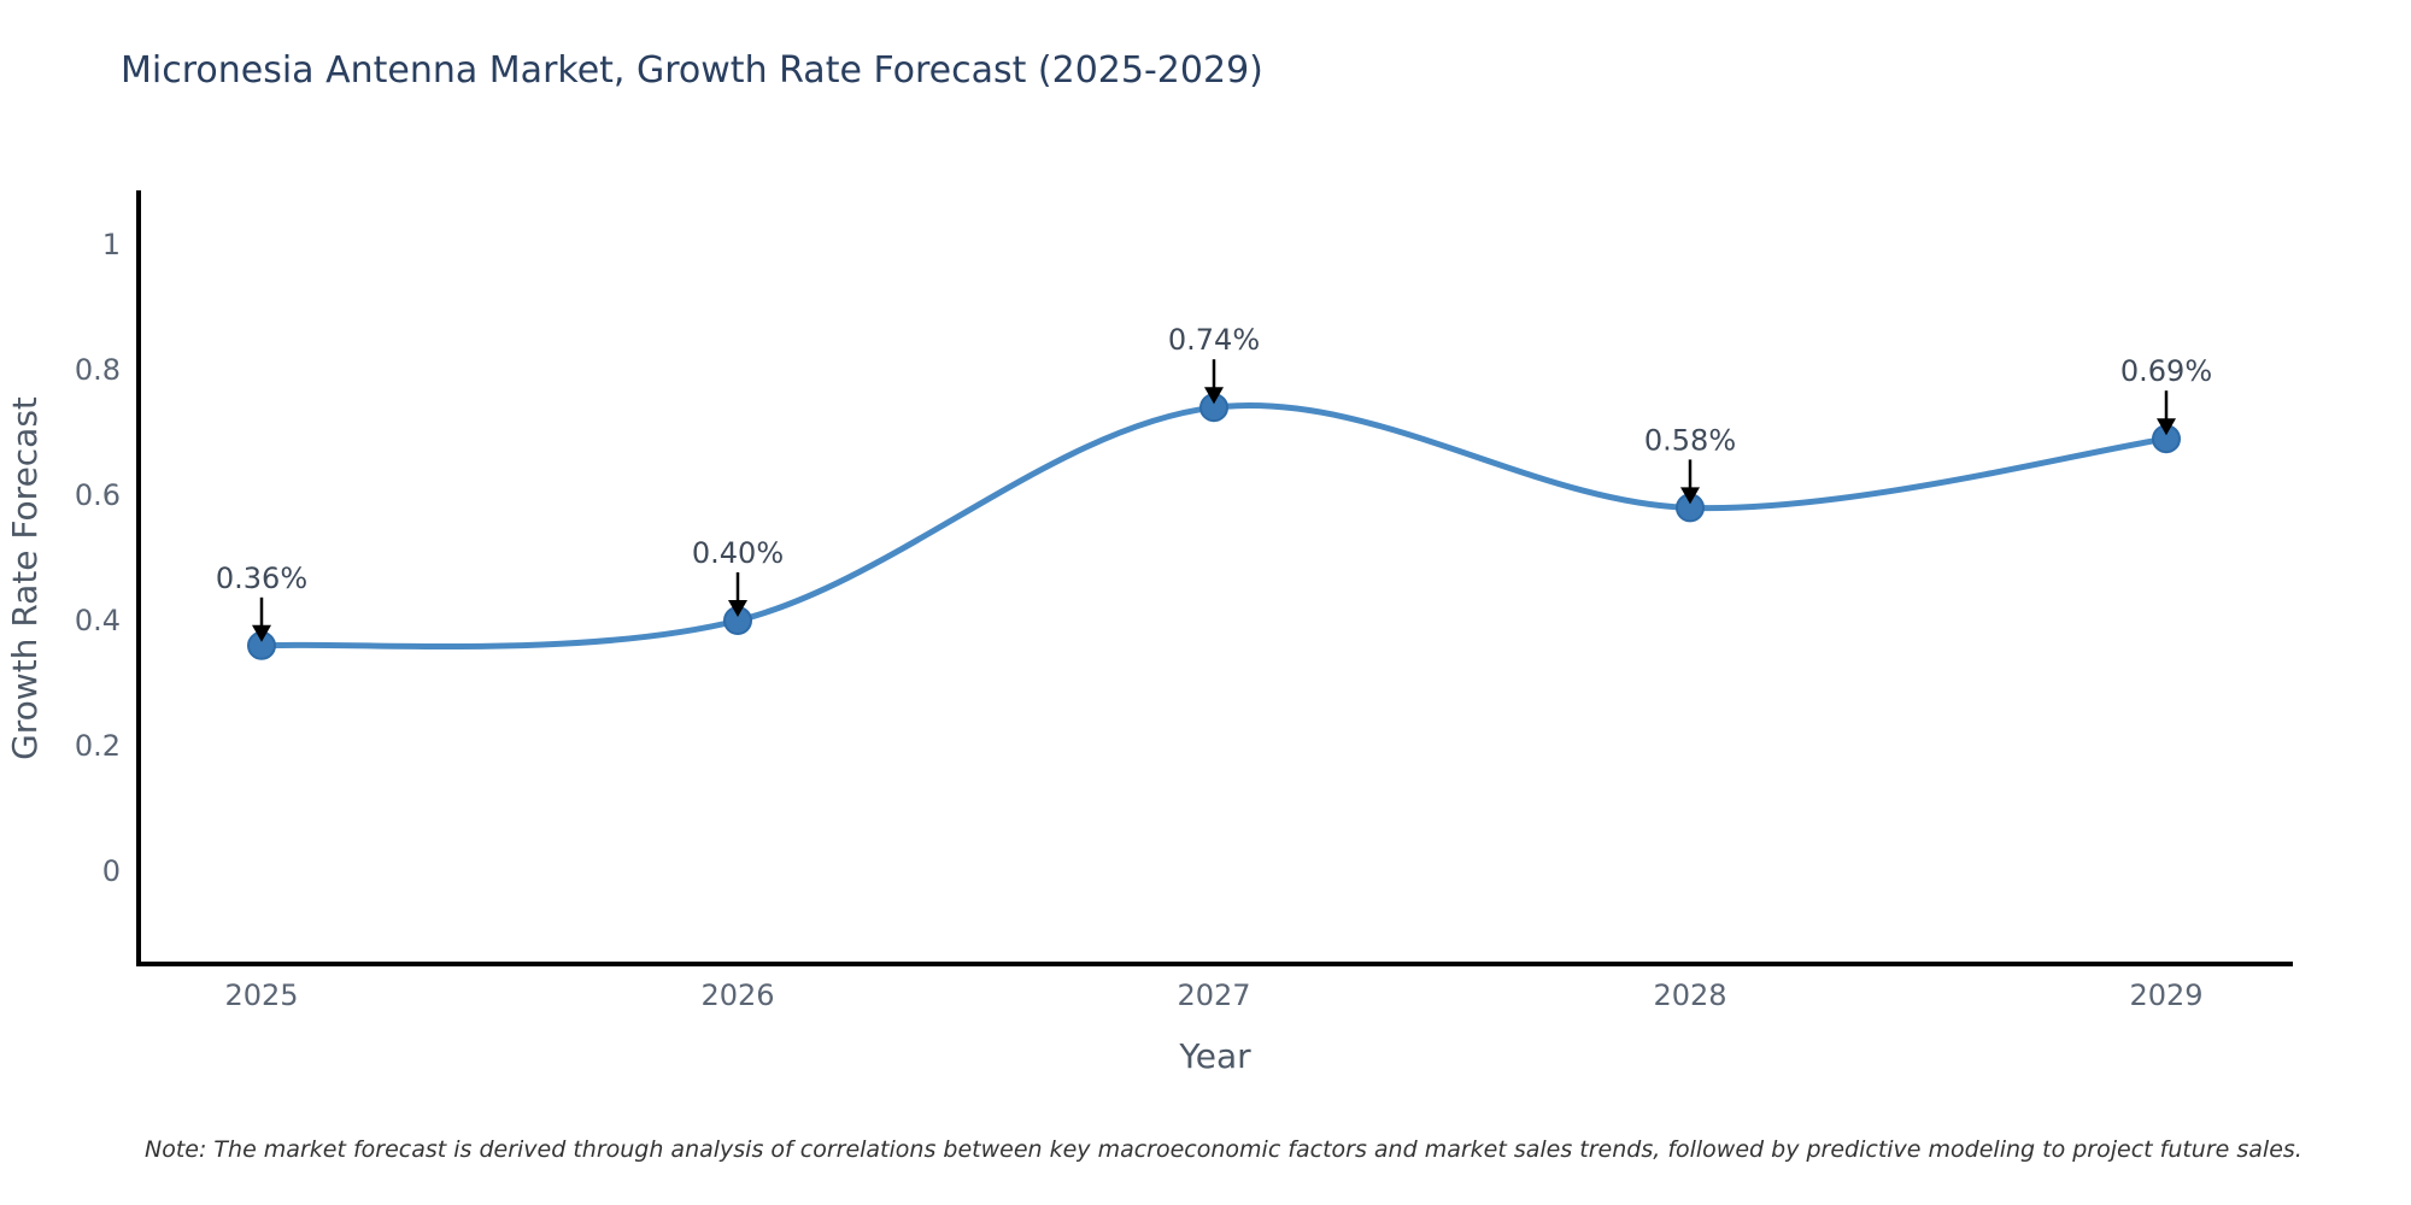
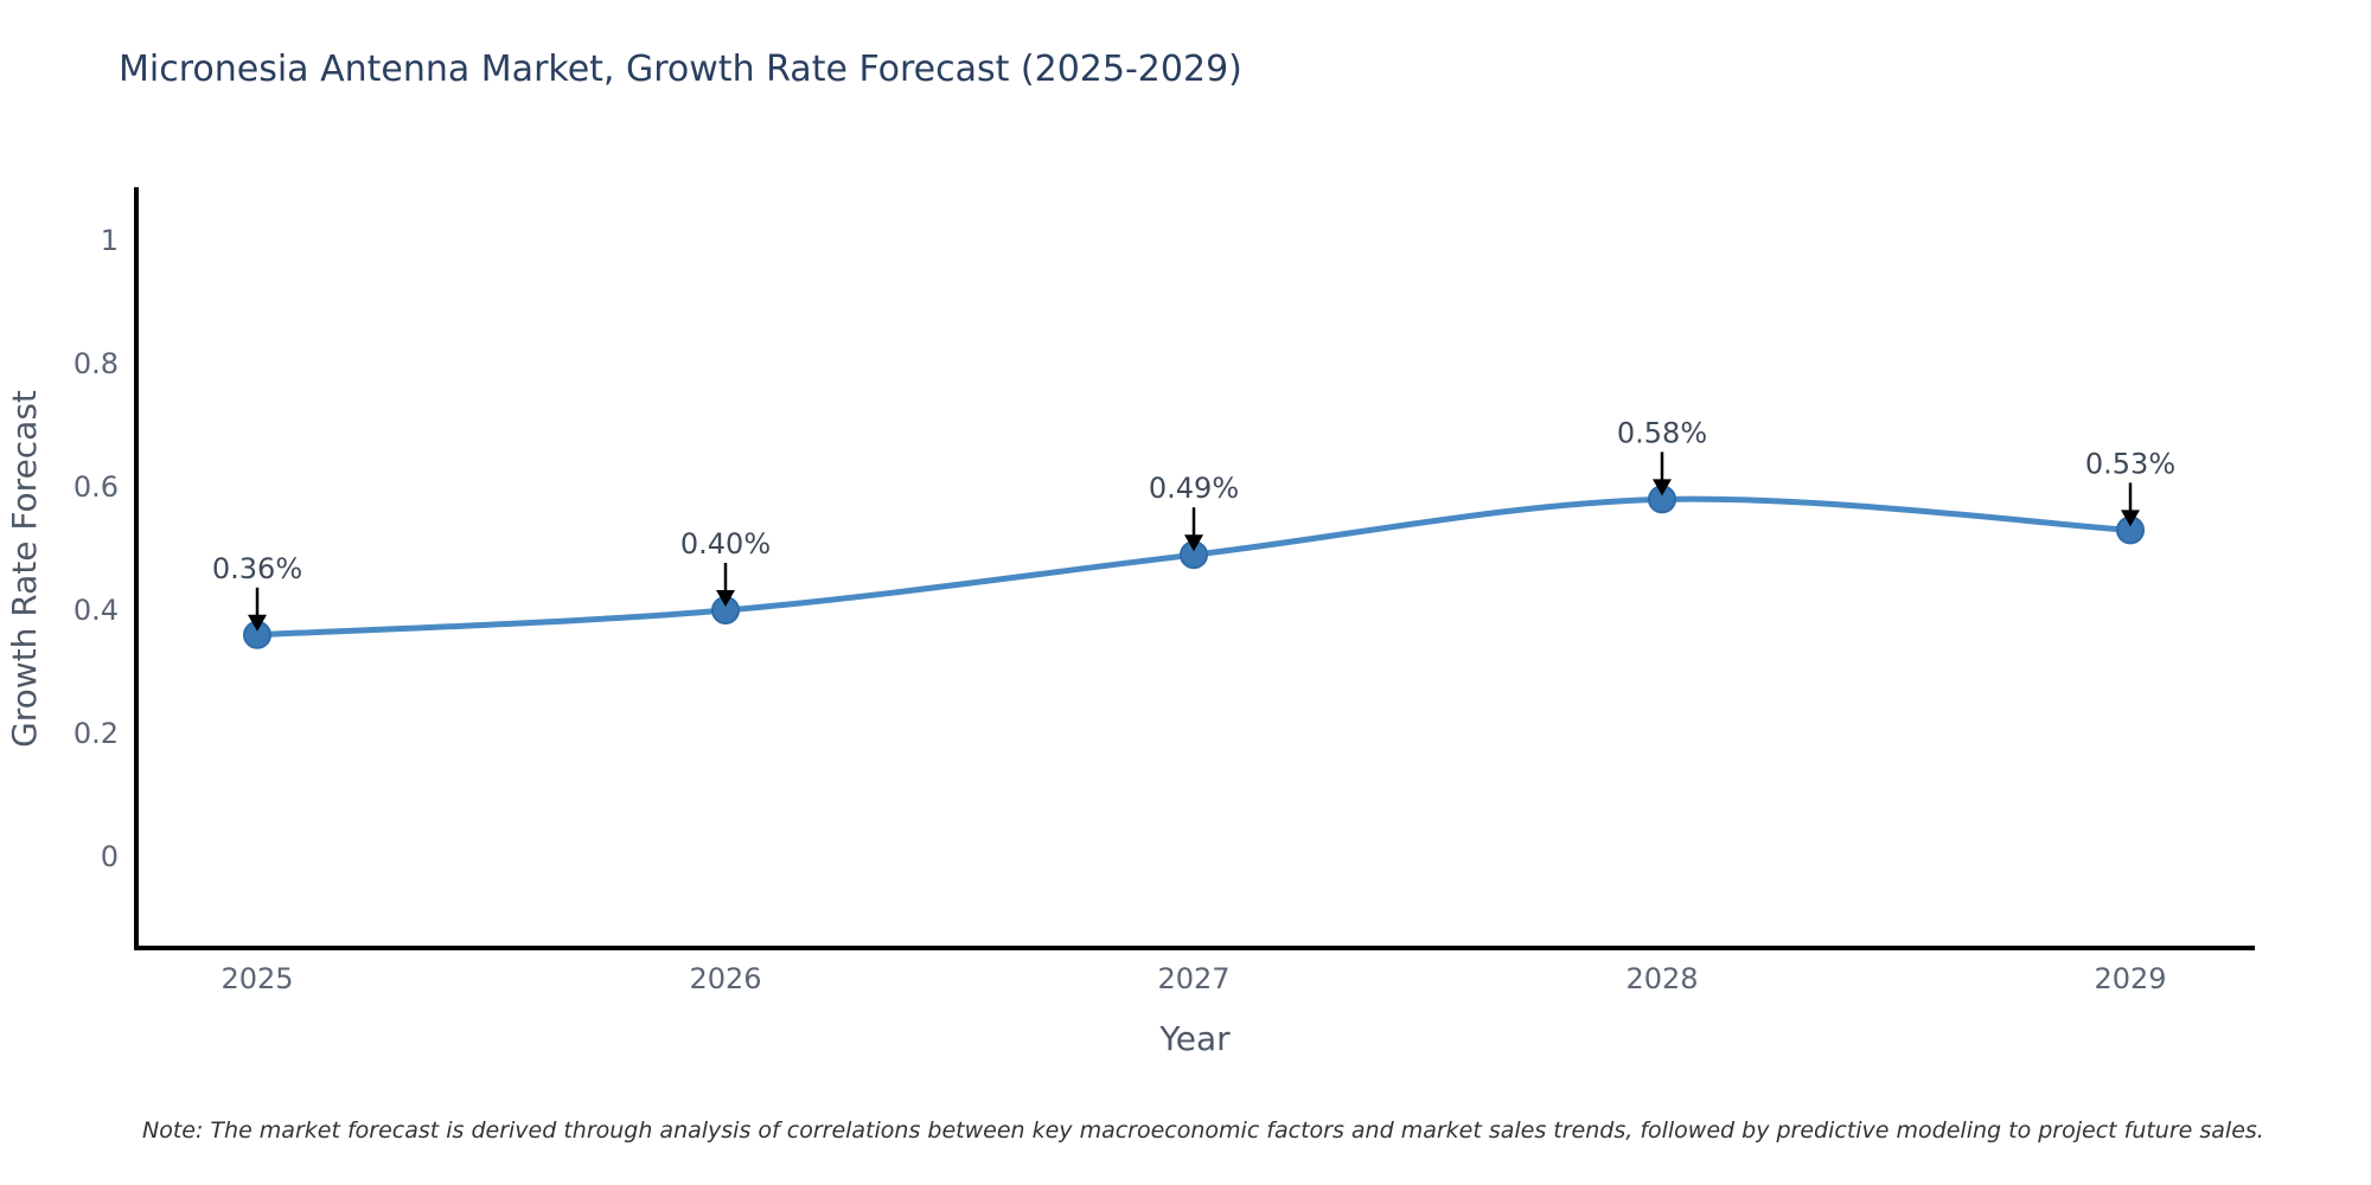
2027: 0.74% -> 0.49%
2029: 0.69% -> 0.53%
